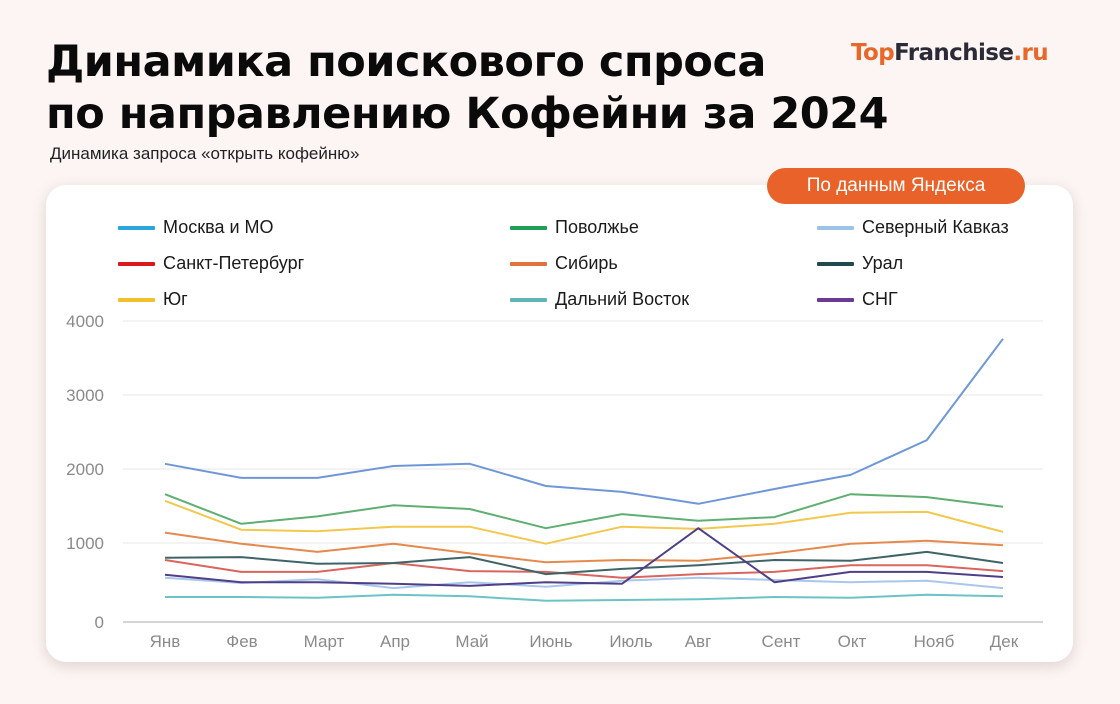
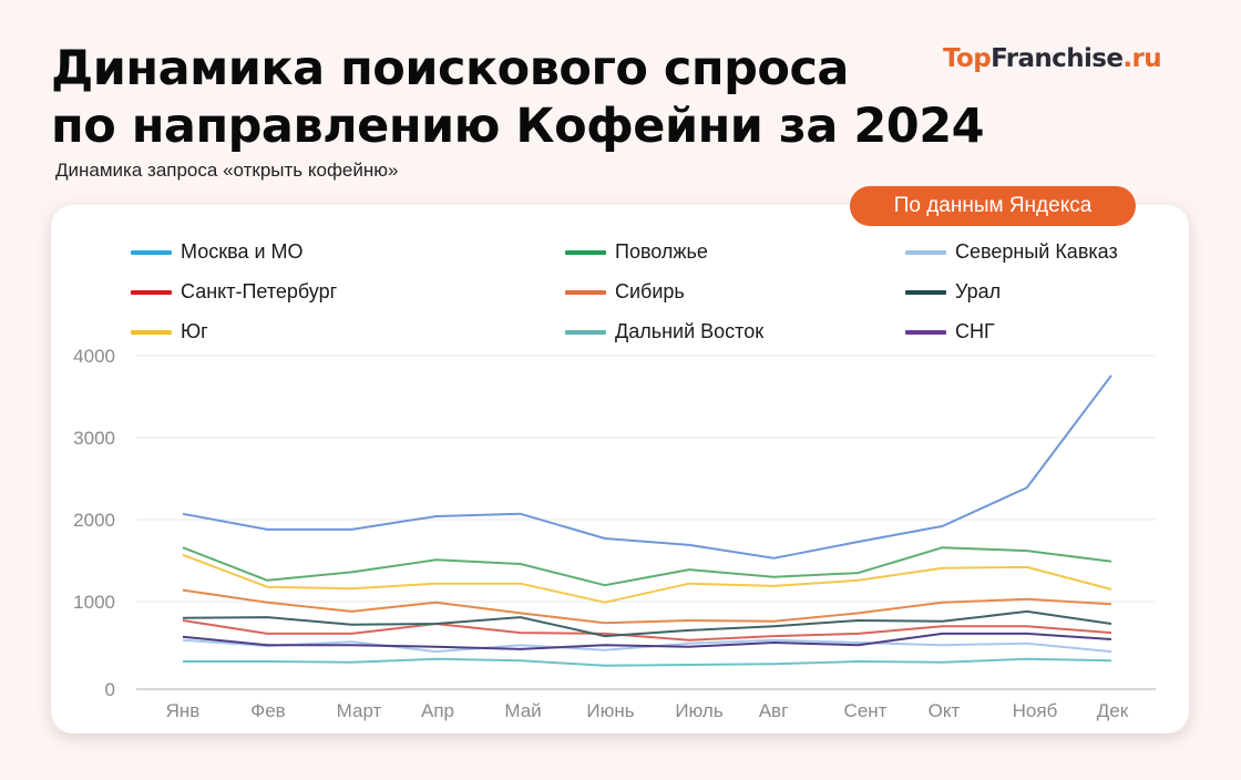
СНГ/Авг: 1200 -> 500
